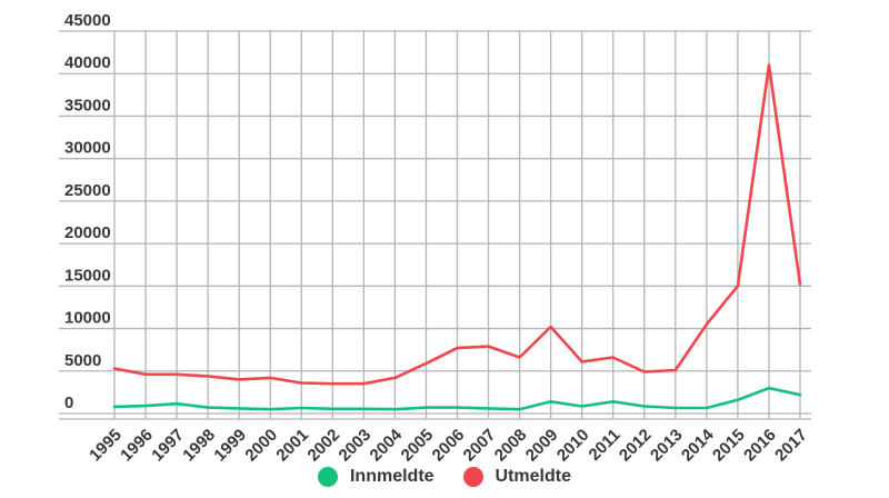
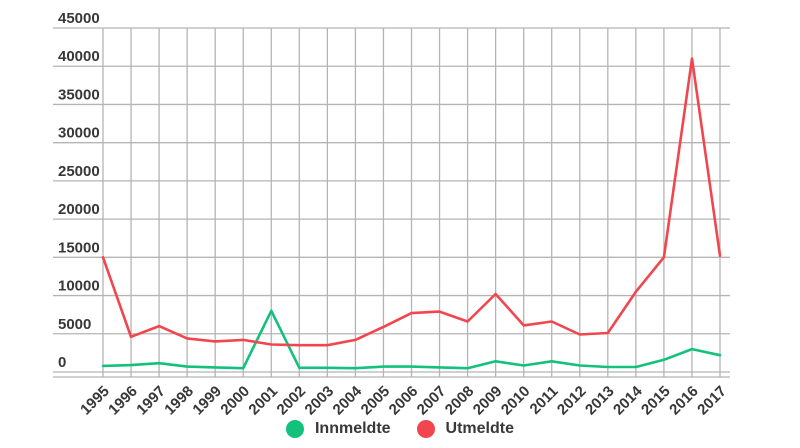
Utmeldte/1995: 5000 -> 15000
Utmeldte/1997: 5000 -> 6000
Innmeldte/2001: 1000 -> 8000
